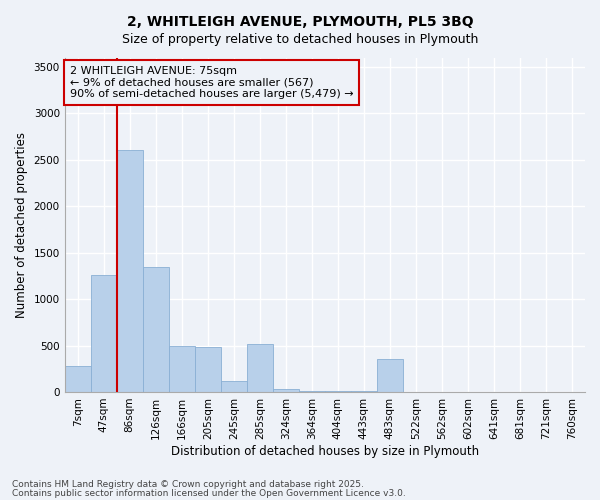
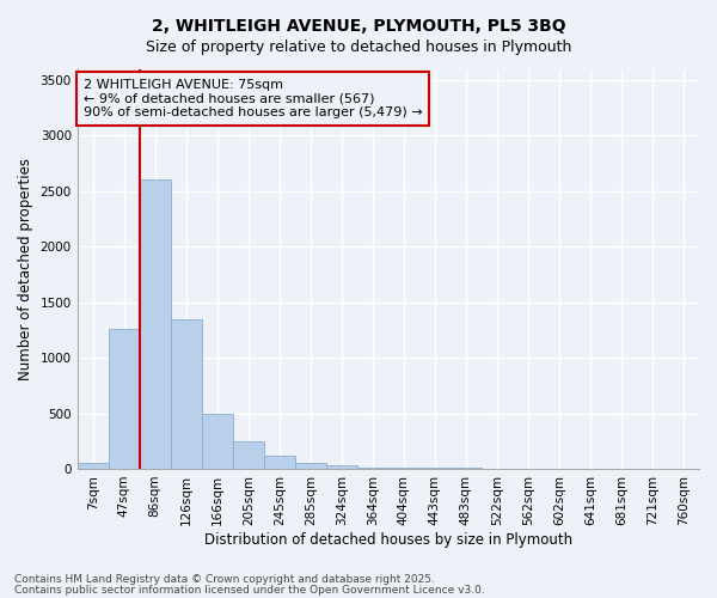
7sqm: 280 -> 50
205sqm: 480 -> 250
285sqm: 520 -> 60
483sqm: 360 -> 0
